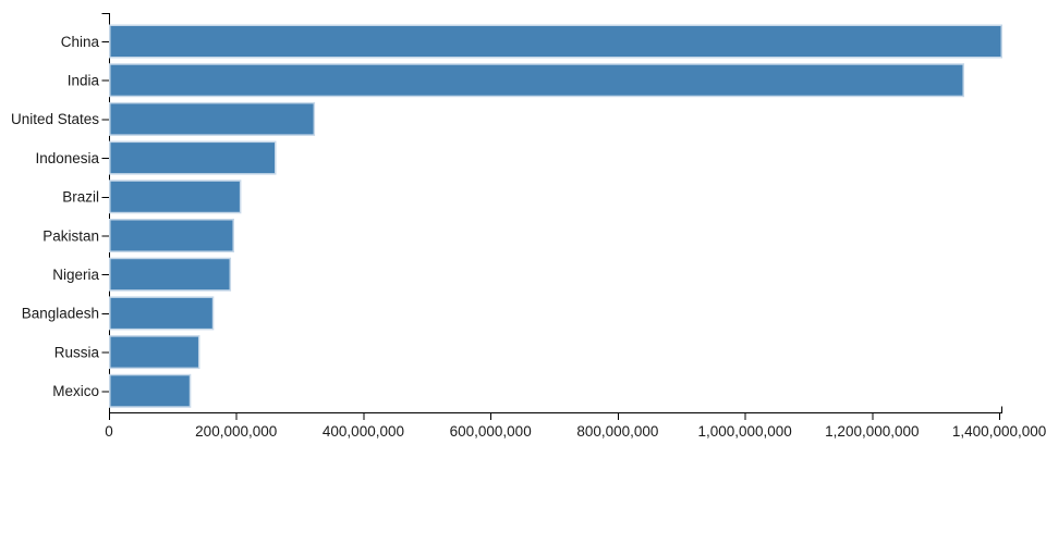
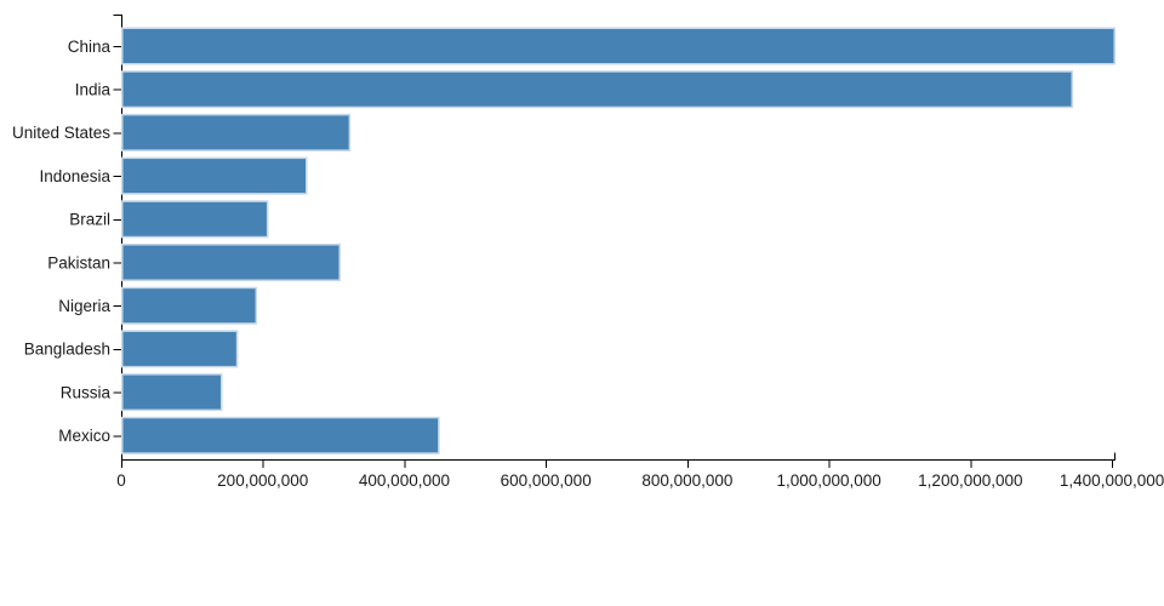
Pakistan: 200000000 -> 310000000
Mexico: 130000000 -> 450000000
